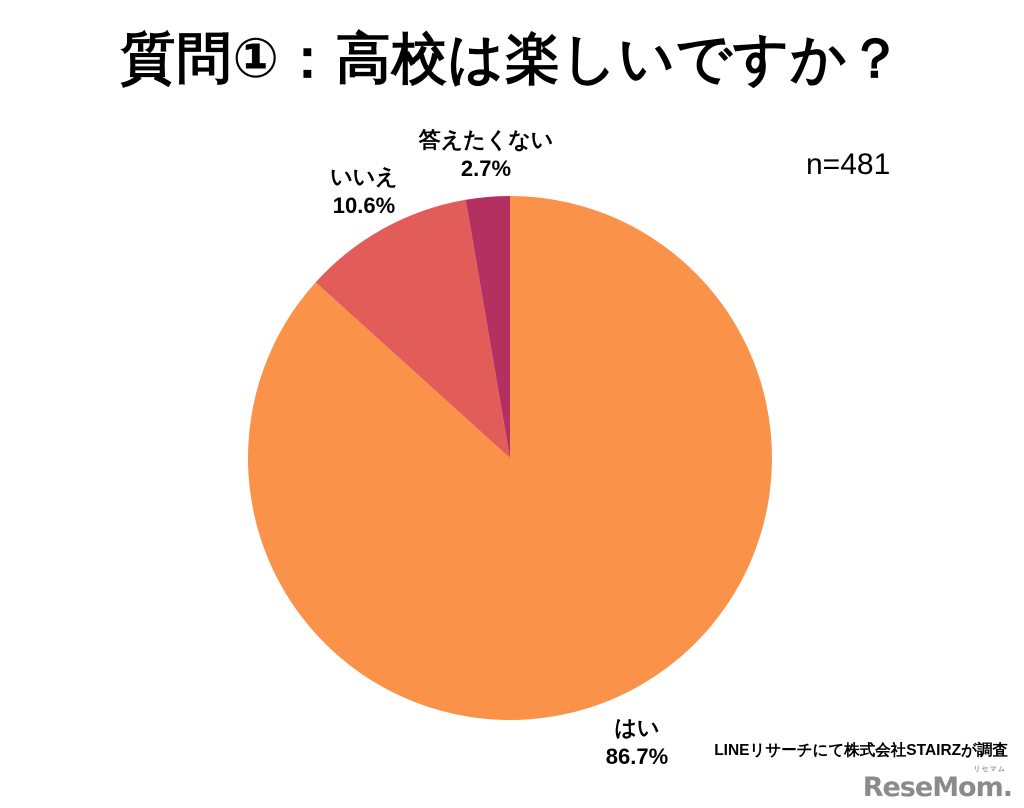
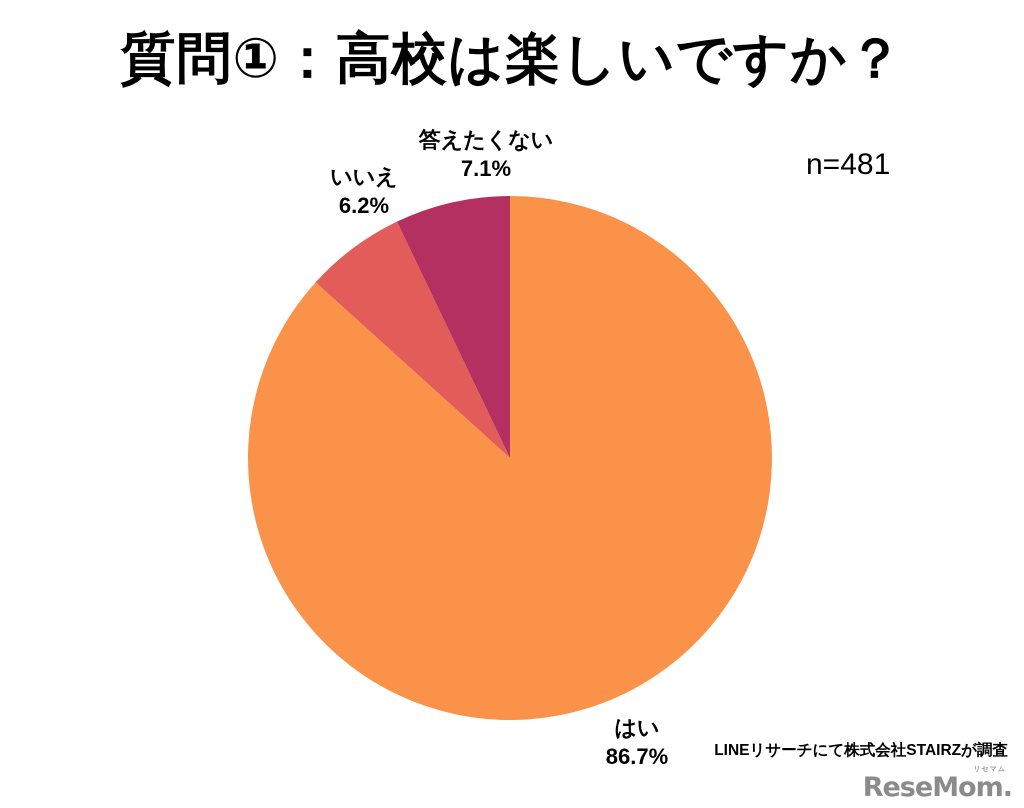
いいえ: 10.6% -> 6.2%
答えたくない: 2.7% -> 7.1%
